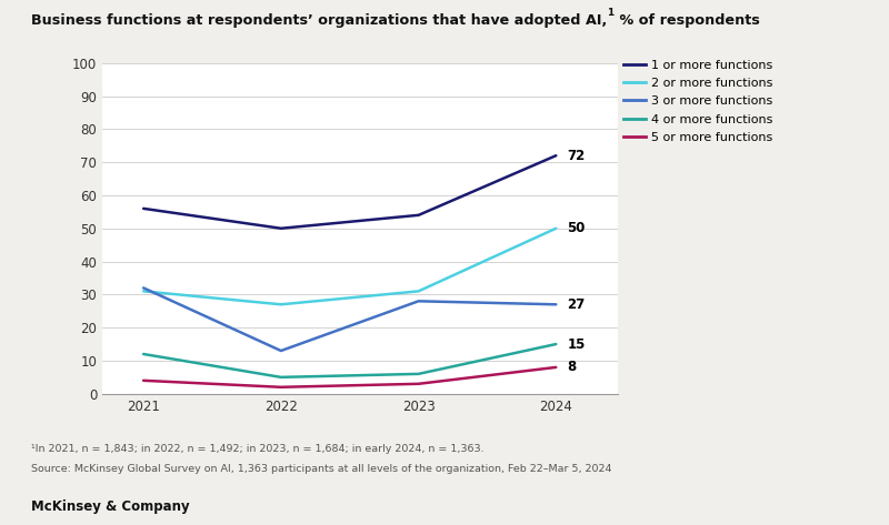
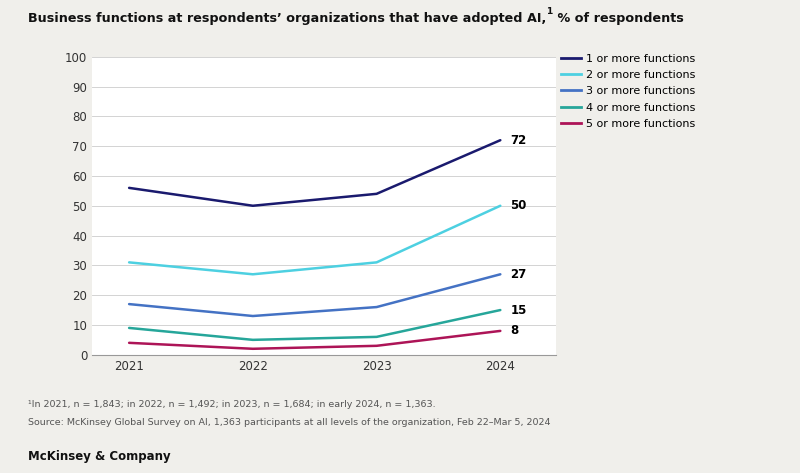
3 or more functions/2021: 32 -> 17
4 or more functions/2021: 12 -> 9
3 or more functions/2023: 28 -> 16
